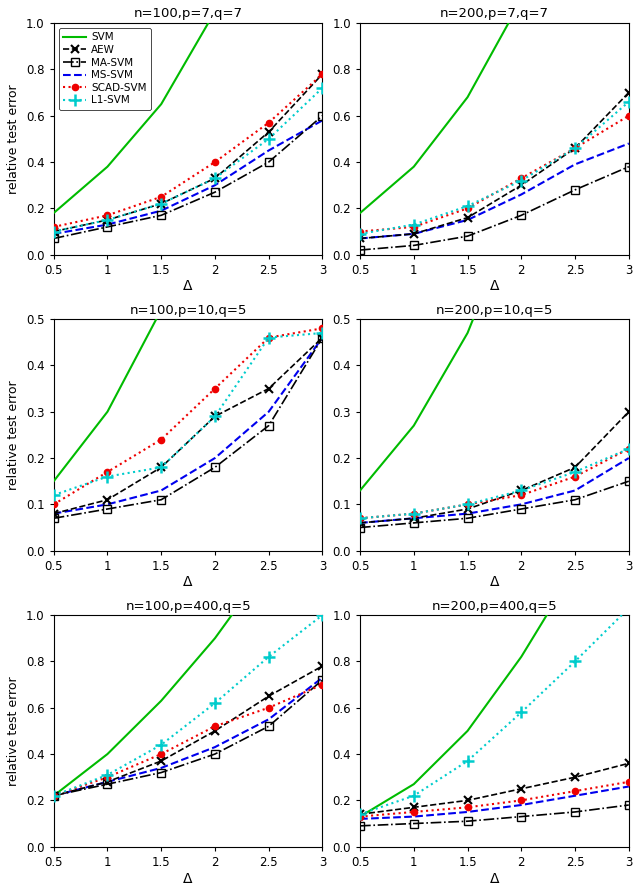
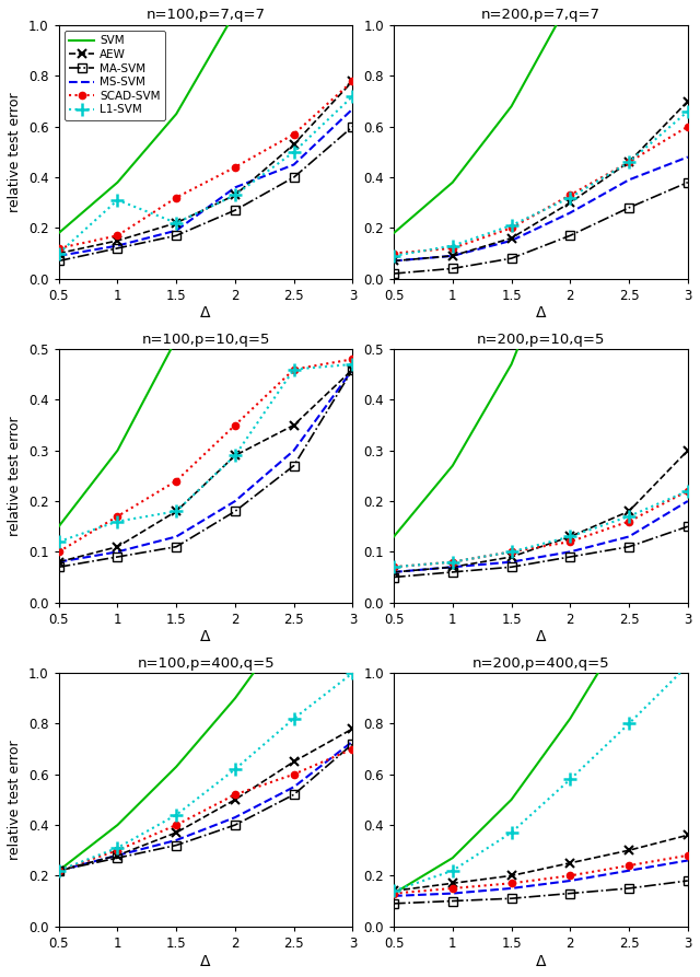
n=100,p=7,q=7/L1-SVM/1: 0.15 -> 0.31
n=100,p=7,q=7/SCAD-SVM/1.5: 0.25 -> 0.32
n=100,p=7,q=7/MS-SVM/2: 0.30 -> 0.36
n=100,p=7,q=7/SCAD-SVM/2: 0.40 -> 0.44
n=100,p=7,q=7/MS-SVM/3: 0.58 -> 0.67
